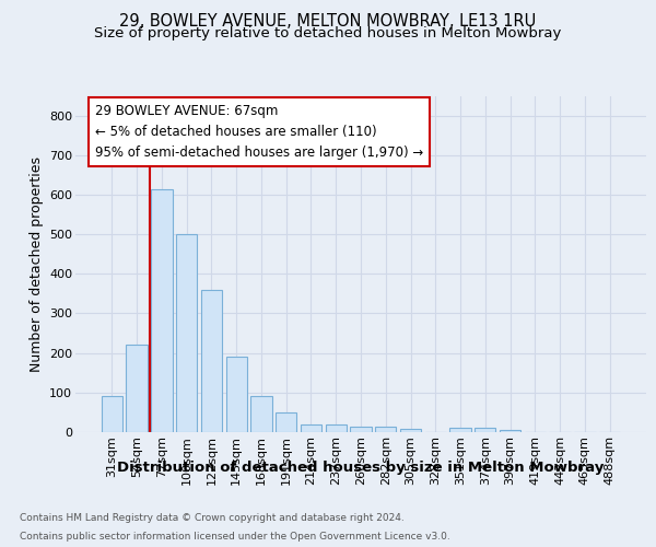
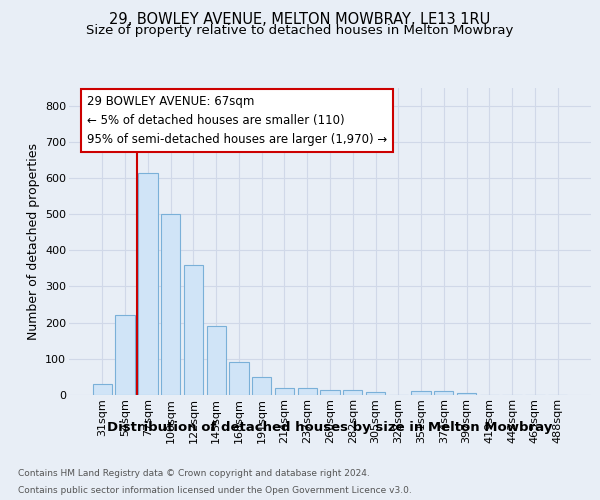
31sqm: 90 -> 30
